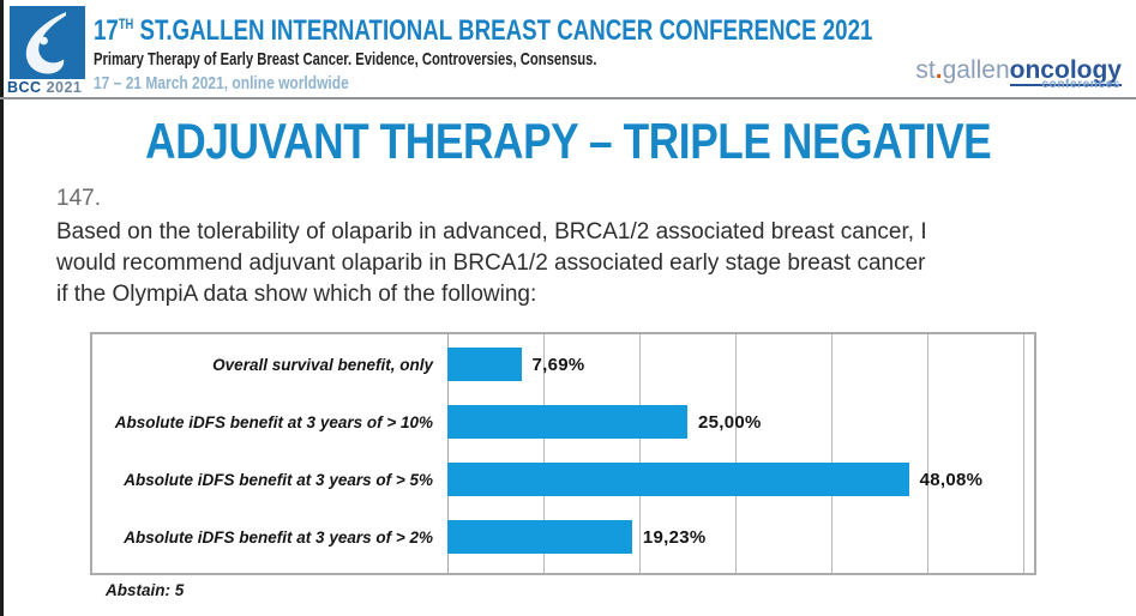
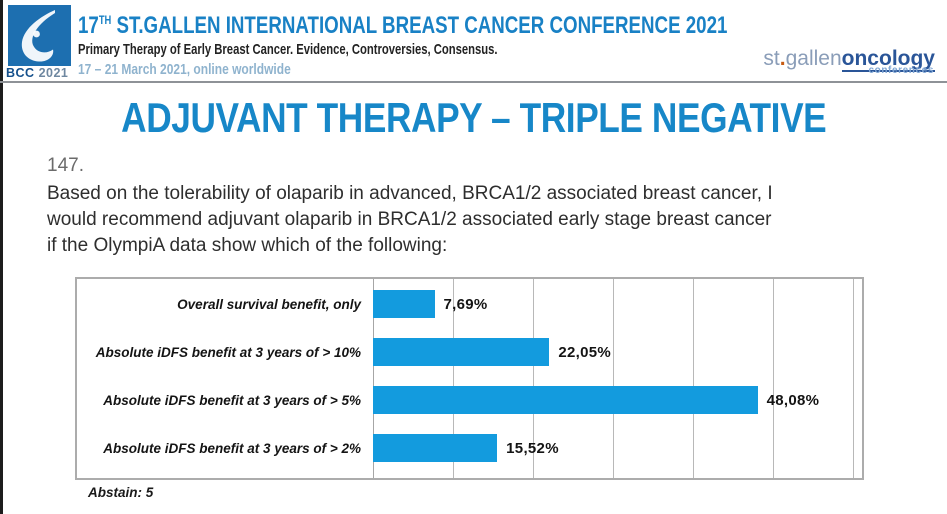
Absolute iDFS benefit at 3 years of > 10%: 25,00% -> 22,05%
Absolute iDFS benefit at 3 years of > 2%: 19,23% -> 15,52%
